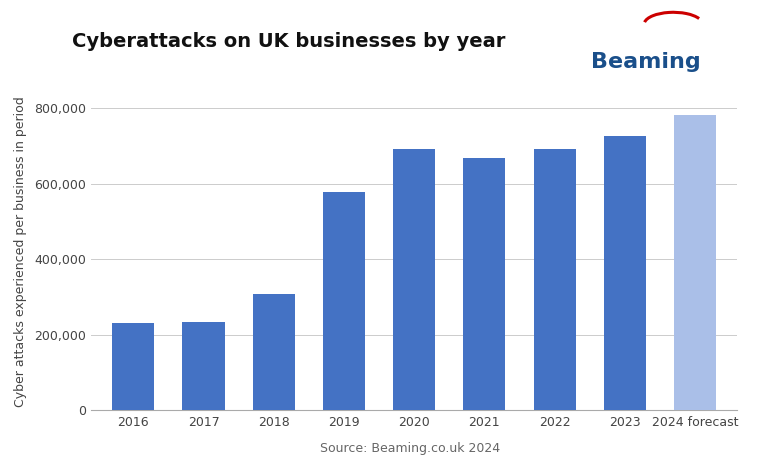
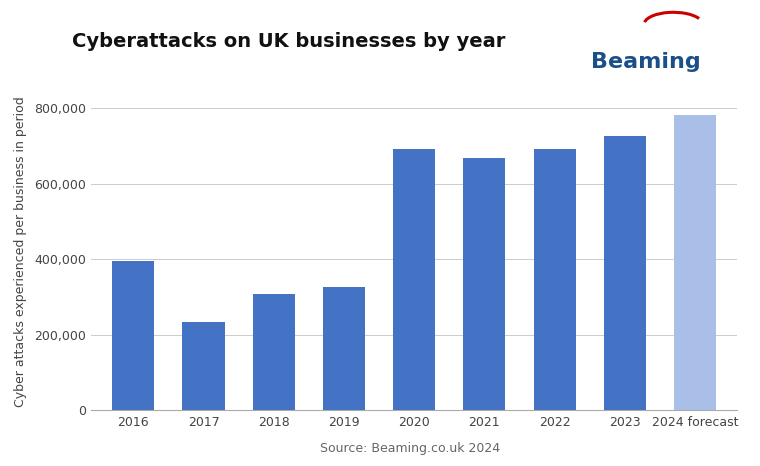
2016: 230,000 -> 395,000
2019: 577,000 -> 325,000
